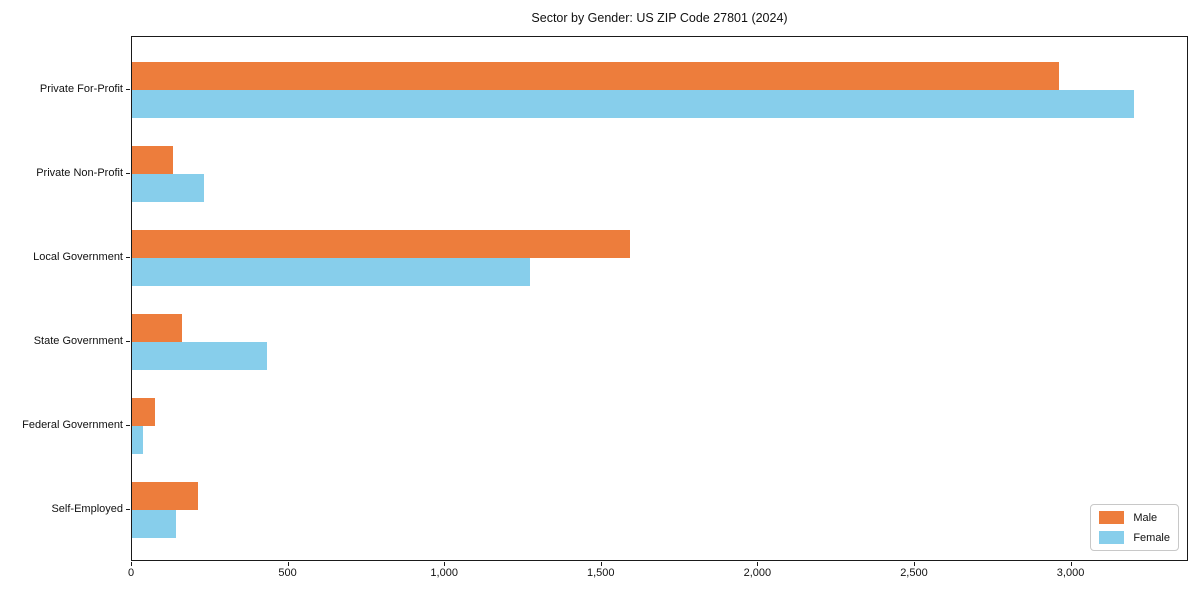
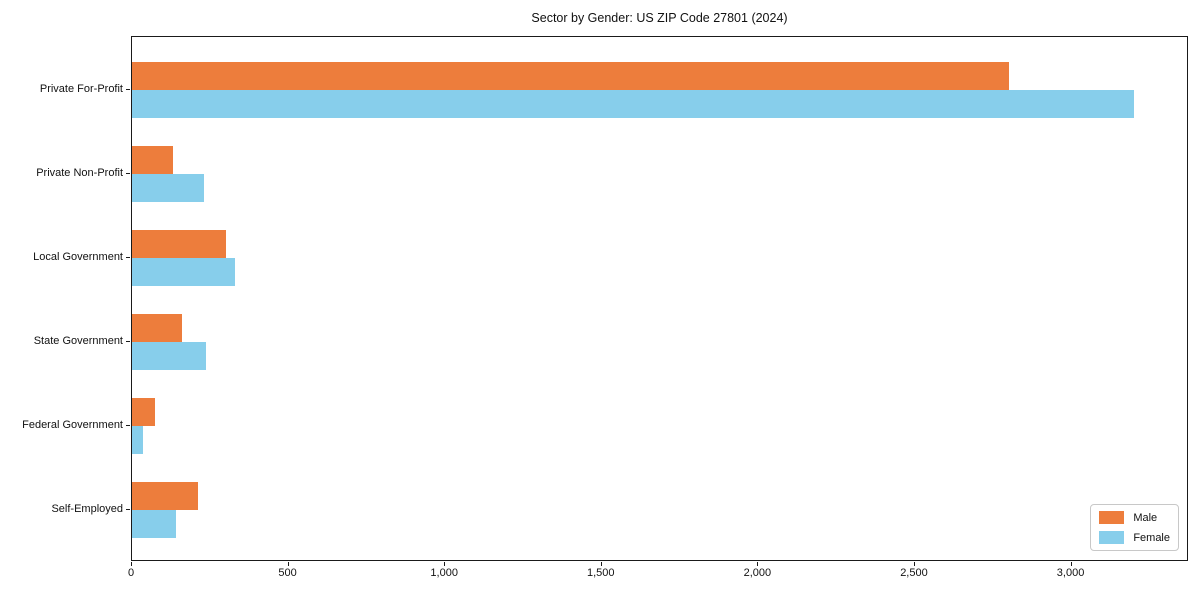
Male/Private For-Profit: 2960 -> 2800
Male/Local Government: 1590 -> 300
Female/Local Government: 1270 -> 330
Female/State Government: 430 -> 240
